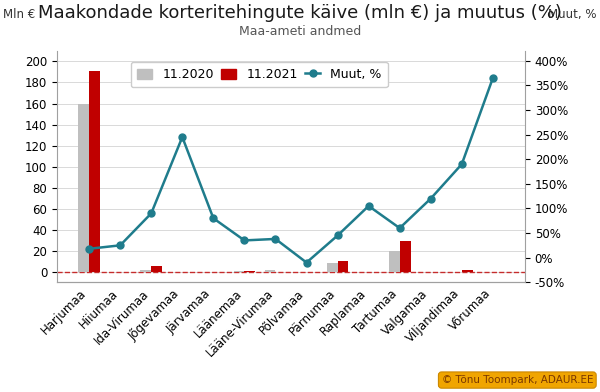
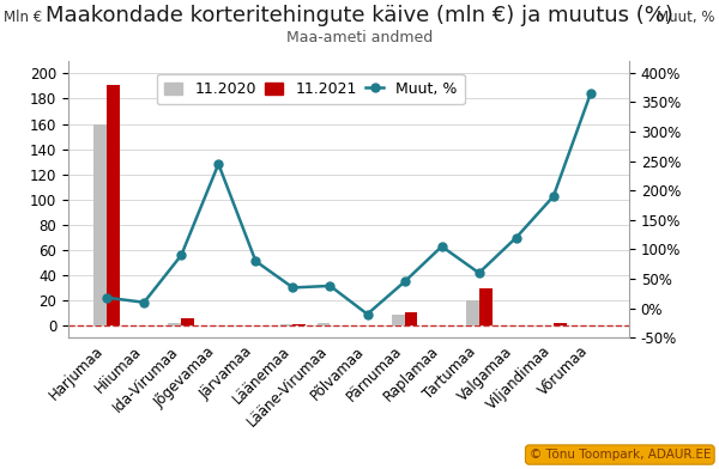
Muut, %/Hiiumaa: 25% -> 10%
